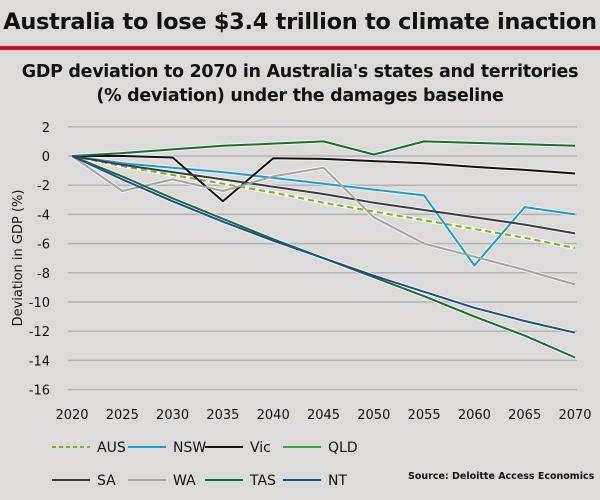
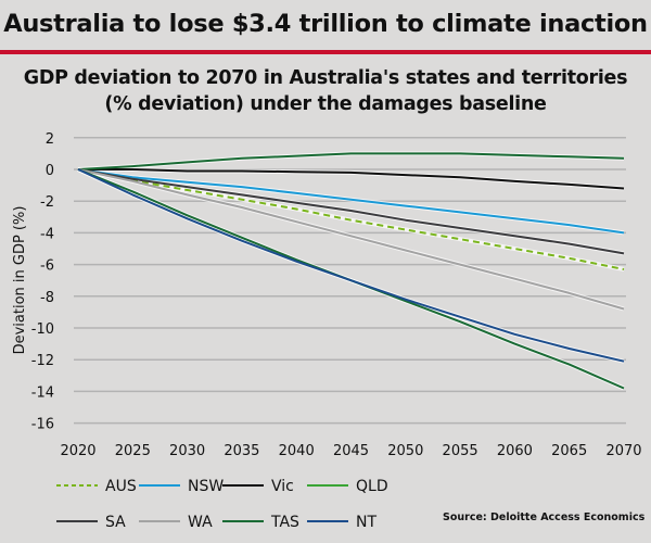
WA/2025: -2.4 -> -0.8
Vic/2035: -3.1 -> -0.1
WA/2040: -1.4 -> -3.3
WA/2045: -0.8 -> -4.2
QLD/2050: 0.1 -> 1.0
WA/2050: -4.2 -> -5.1
NSW/2060: -7.5 -> -3.1
